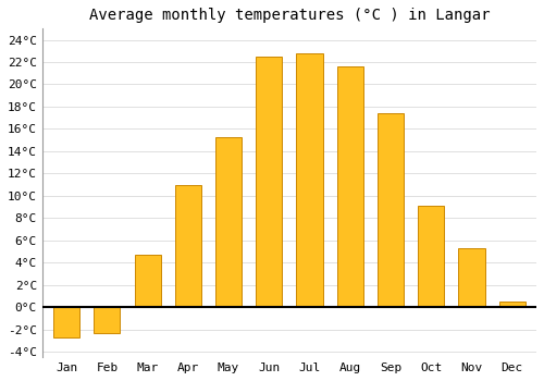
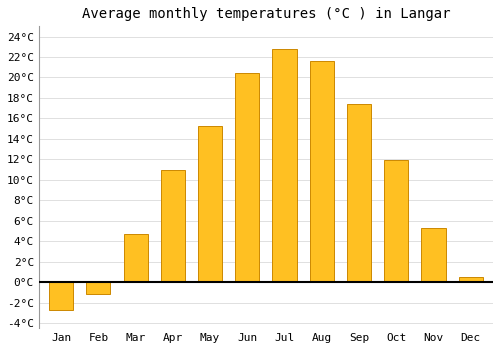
Feb: -2.3°C -> -1.2°C
Jun: 22.5°C -> 20.4°C
Oct: 9.1°C -> 11.9°C
